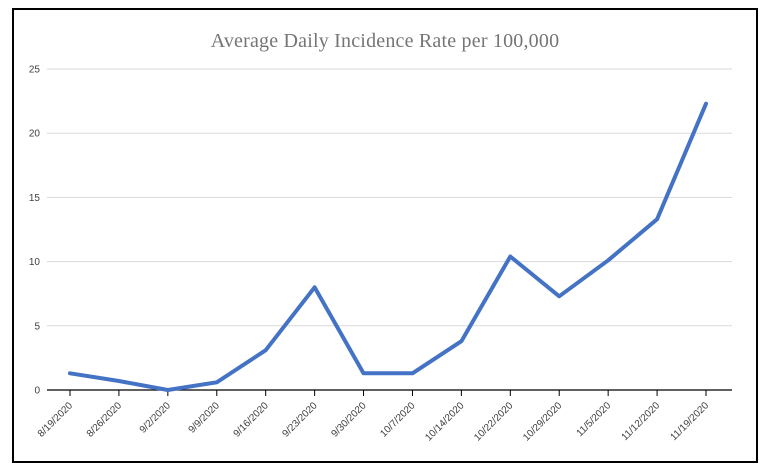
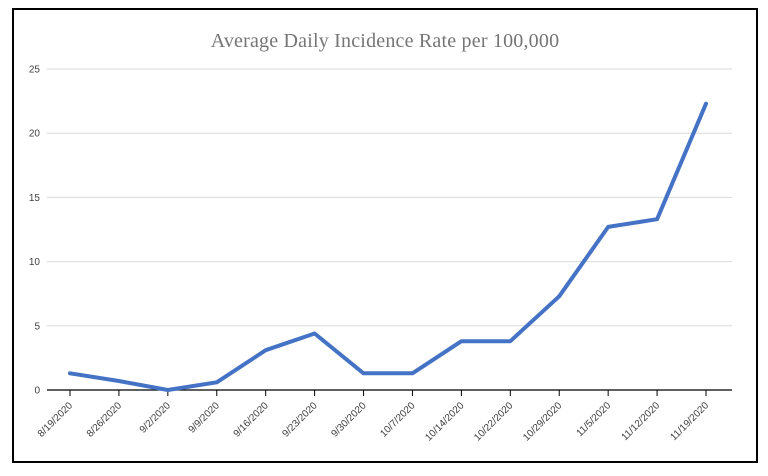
9/23/2020: 8.0 -> 4.4
10/22/2020: 10.4 -> 3.8
11/5/2020: 10.1 -> 12.7
